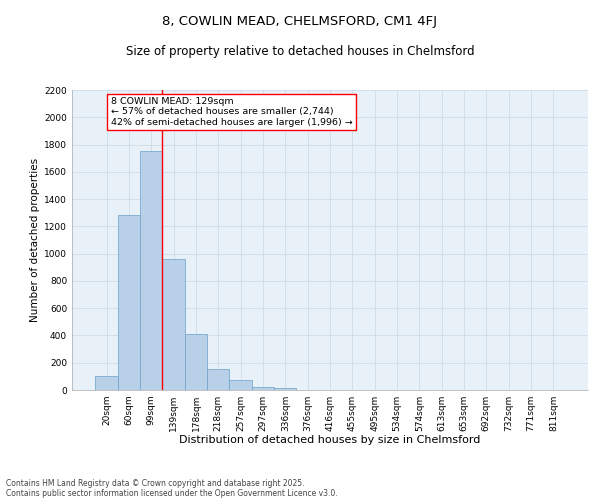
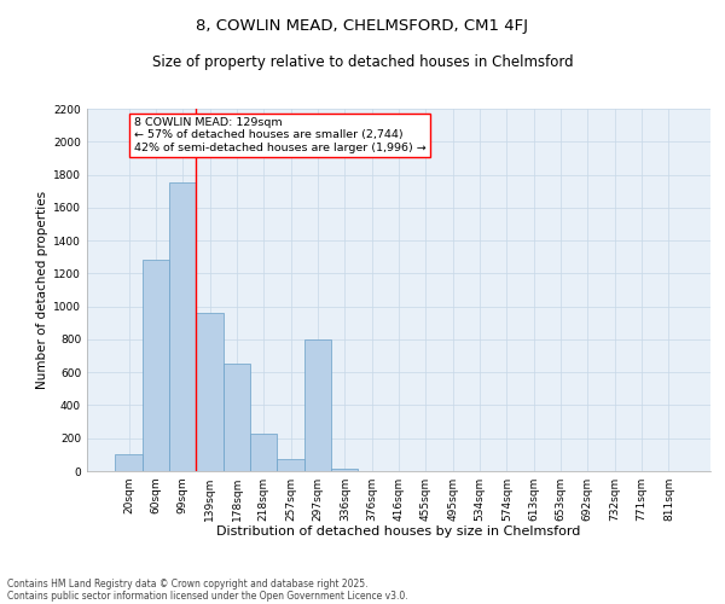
178sqm: 410 -> 650
218sqm: 160 -> 230
297sqm: 20 -> 800
